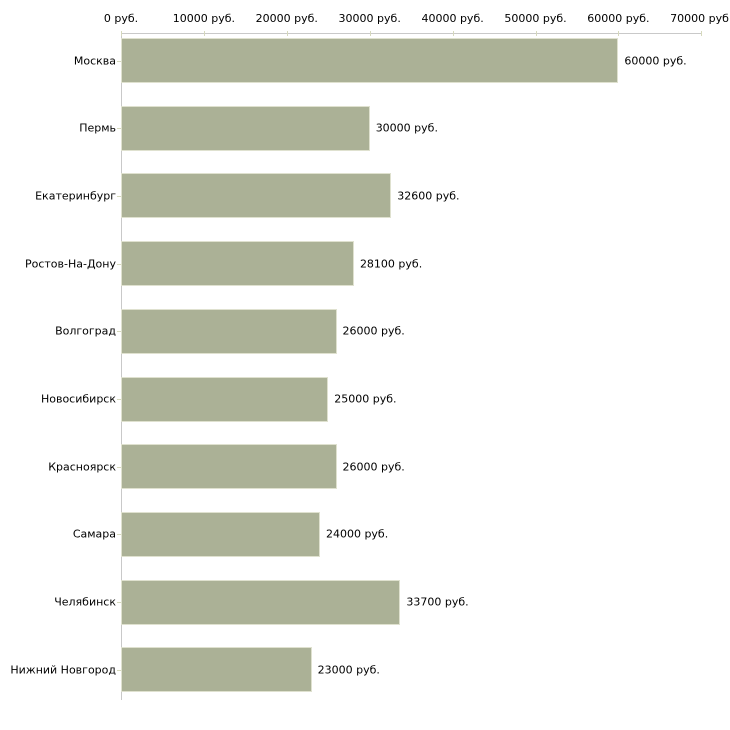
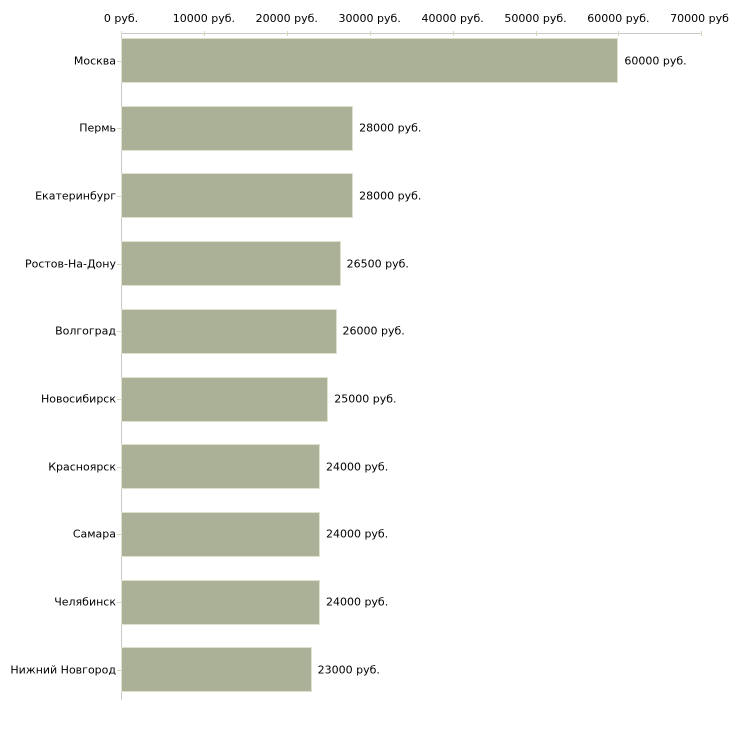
Пермь: 30000 -> 28000
Екатеринбург: 32600 -> 28000
Ростов-На-Дону: 28100 -> 26500
Красноярск: 26000 -> 24000
Челябинск: 33700 -> 24000
